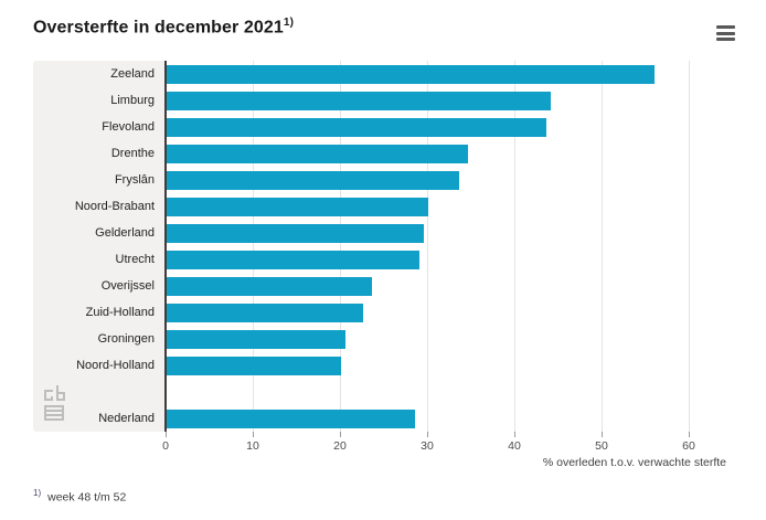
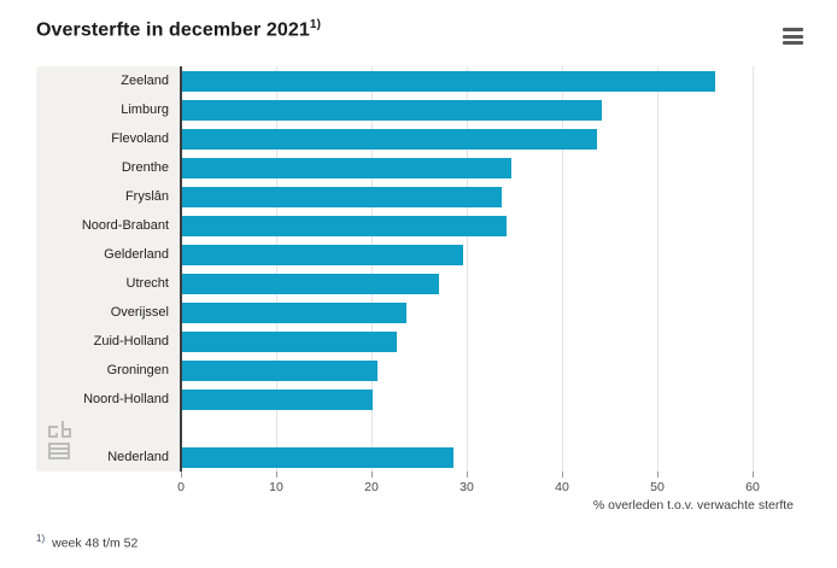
Noord-Brabant: 30 -> 34
Utrecht: 29 -> 27
